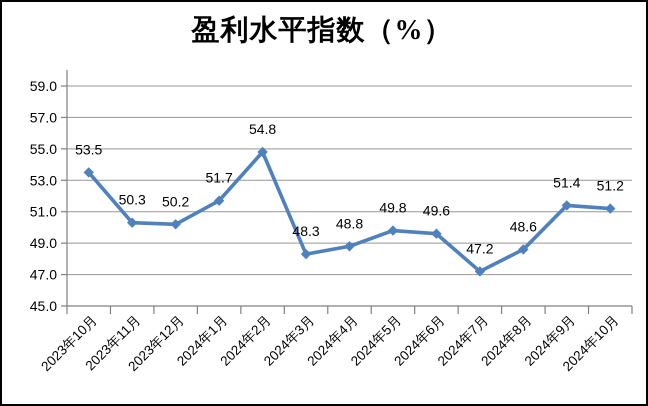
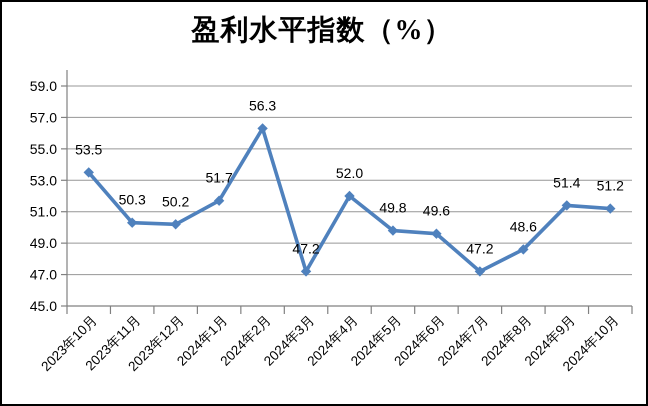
2024年2月: 54.8 -> 56.3
2024年3月: 48.3 -> 47.2
2024年4月: 48.8 -> 52.0
